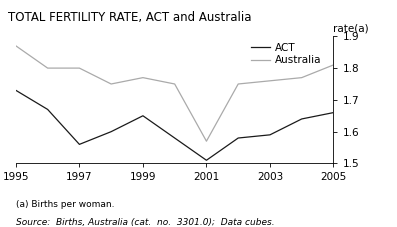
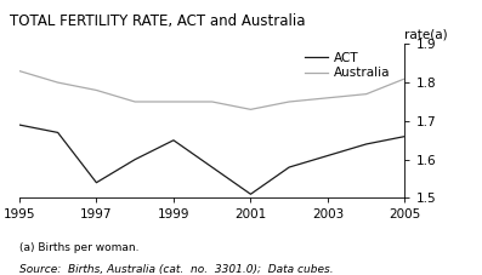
ACT/1995: 1.73 -> 1.69
Australia/1995: 1.87 -> 1.83
ACT/1997: 1.56 -> 1.54
Australia/1997: 1.80 -> 1.78
Australia/1999: 1.77 -> 1.75
Australia/2001: 1.57 -> 1.73
ACT/2003: 1.59 -> 1.61
